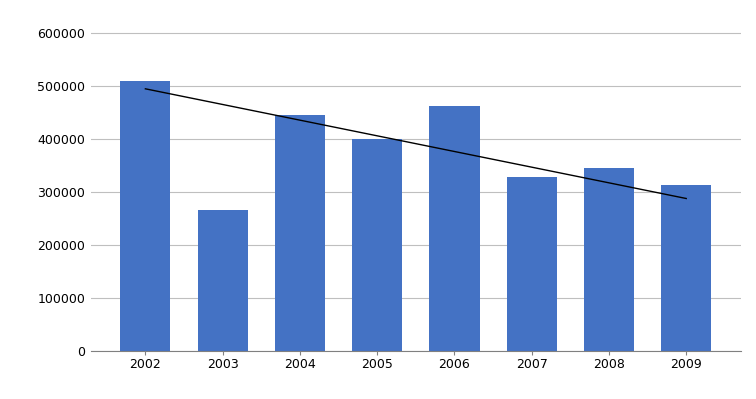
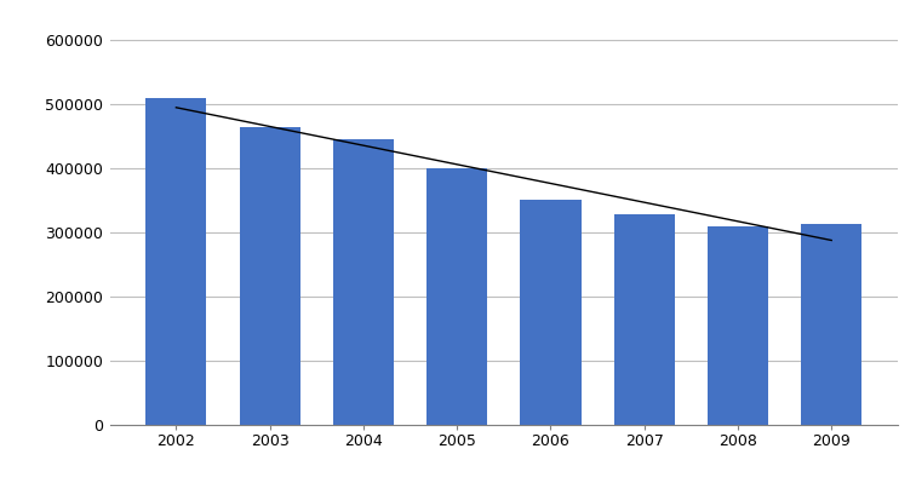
2003: 266000 -> 465000
2006: 462000 -> 352000
2008: 346000 -> 310000
